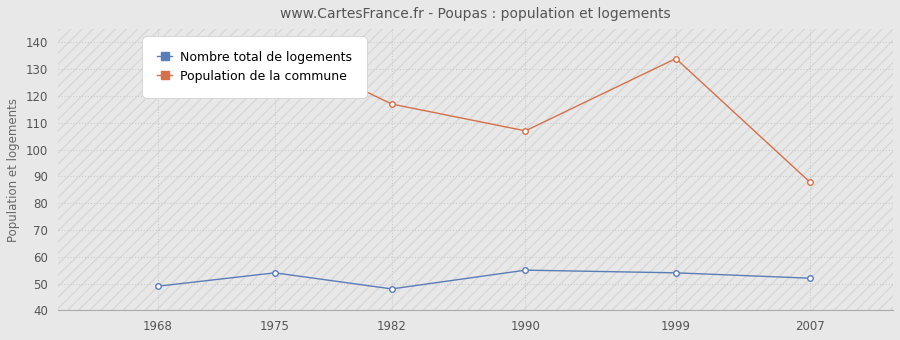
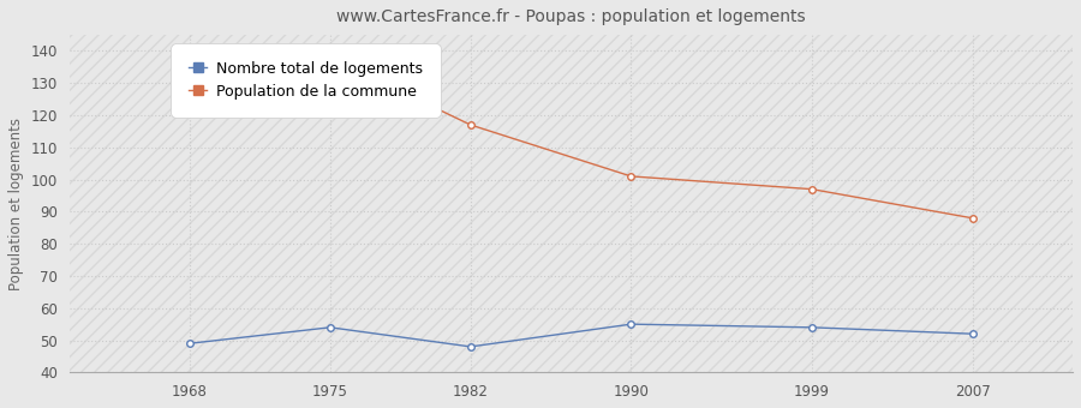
Population de la commune/1990: 107 -> 101
Population de la commune/1999: 134 -> 97
